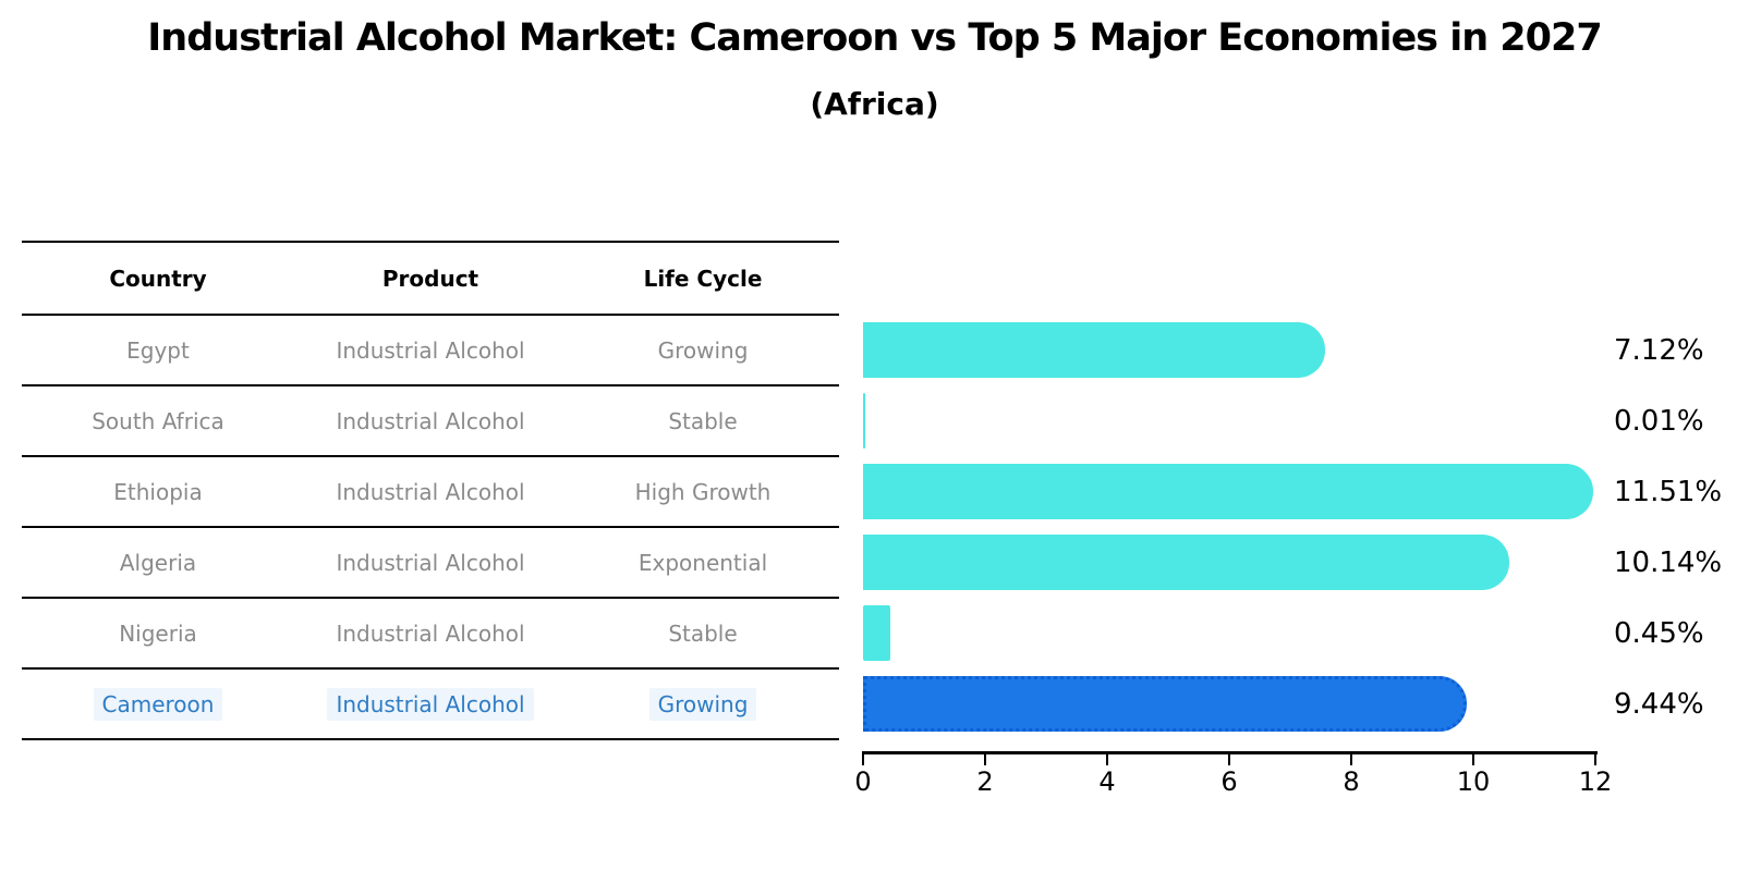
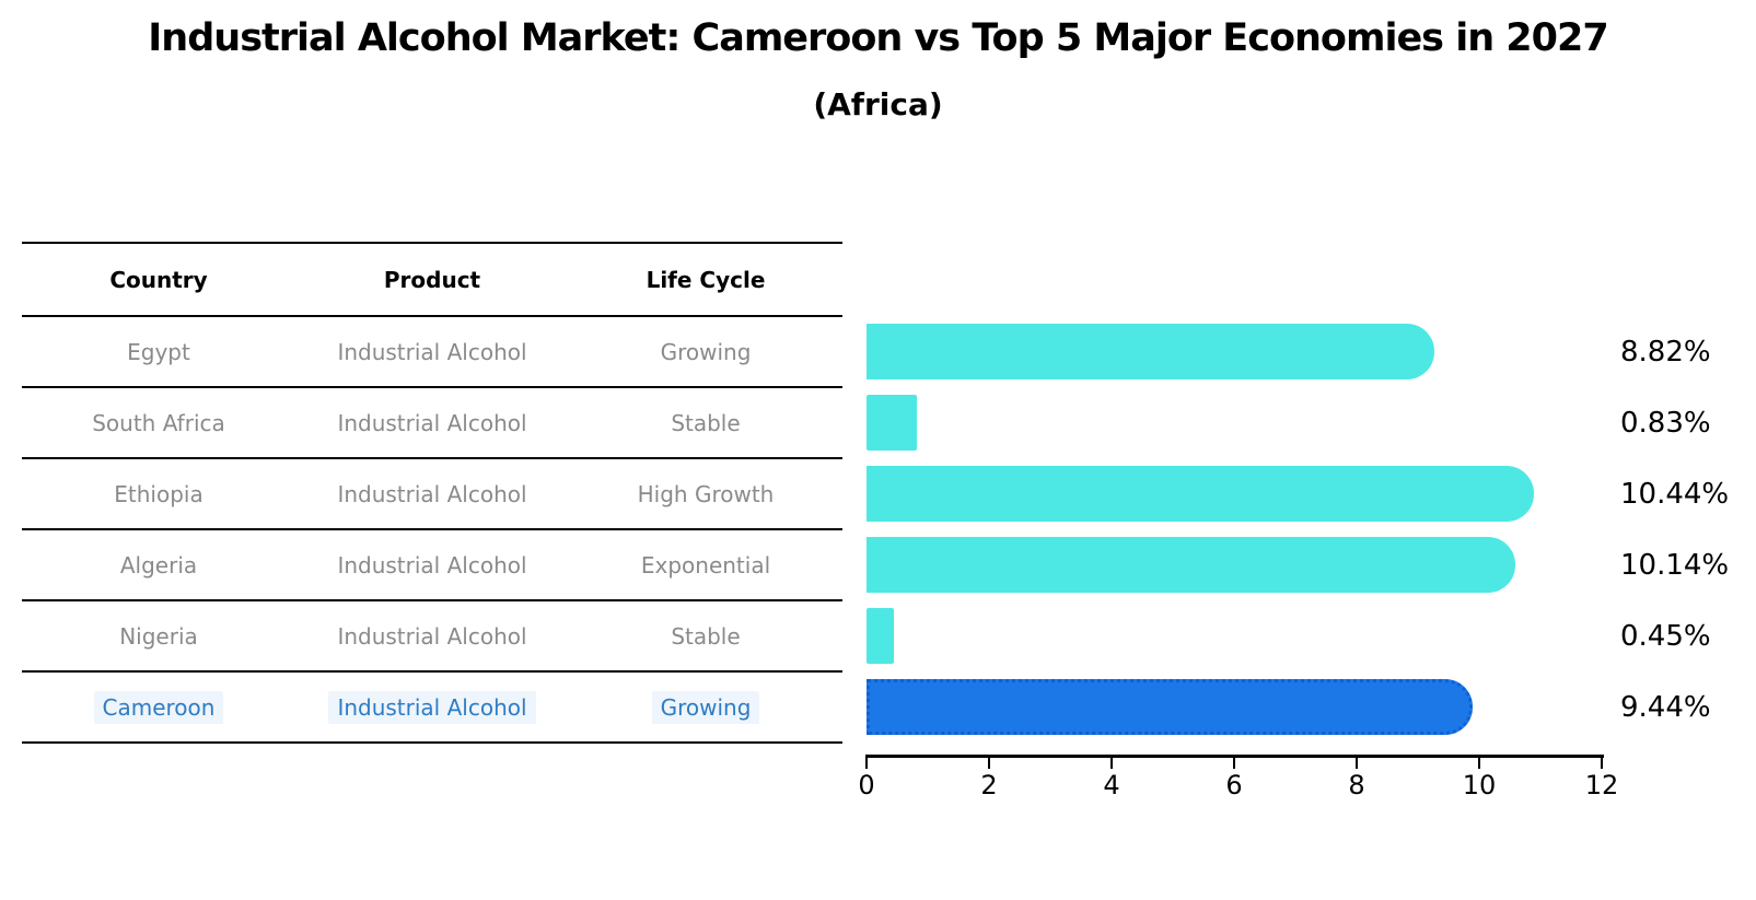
Egypt: 7.12% -> 8.82%
South Africa: 0.01% -> 0.83%
Ethiopia: 11.51% -> 10.44%
